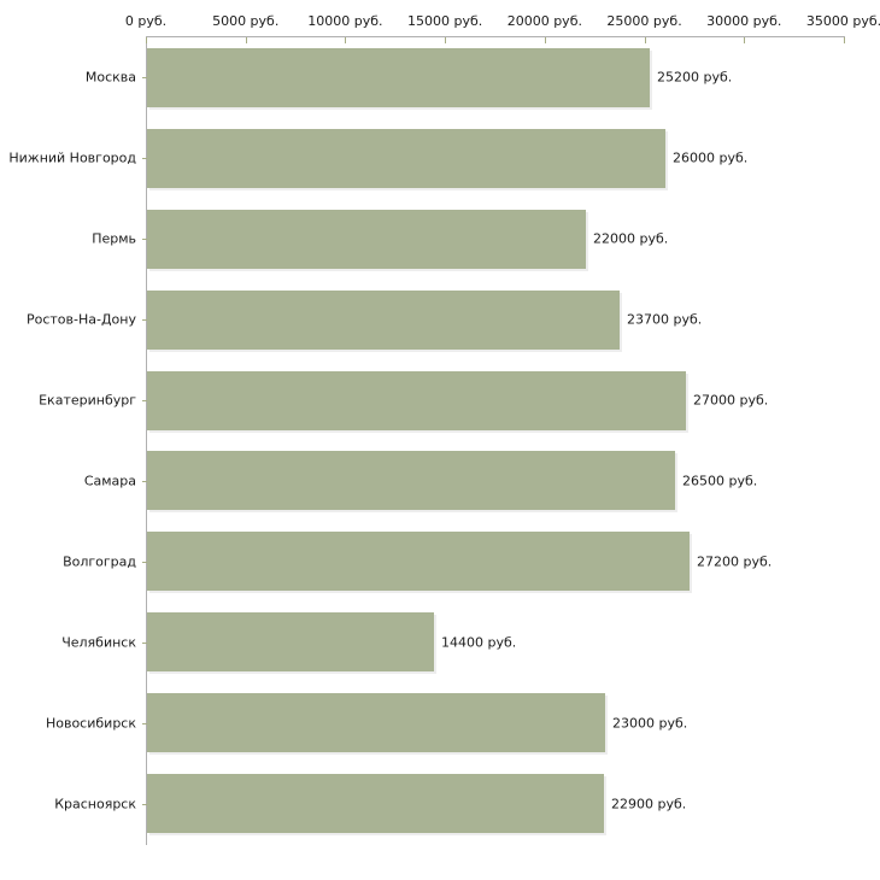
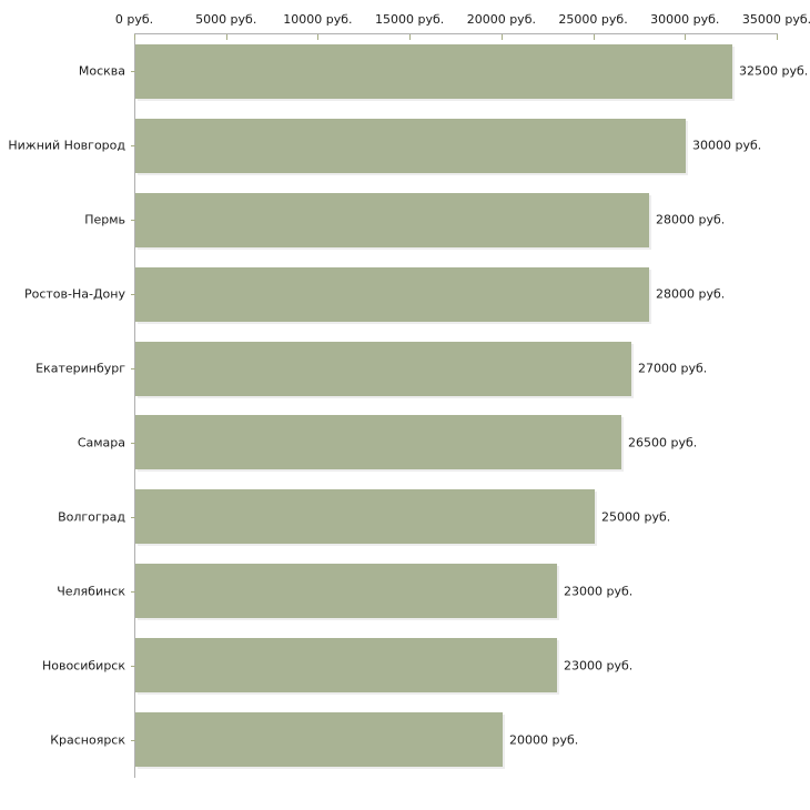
Москва: 25200 -> 32500
Нижний Новгород: 26000 -> 30000
Пермь: 22000 -> 28000
Ростов-На-Дону: 23700 -> 28000
Волгоград: 27200 -> 25000
Челябинск: 14400 -> 23000
Красноярск: 22900 -> 20000
